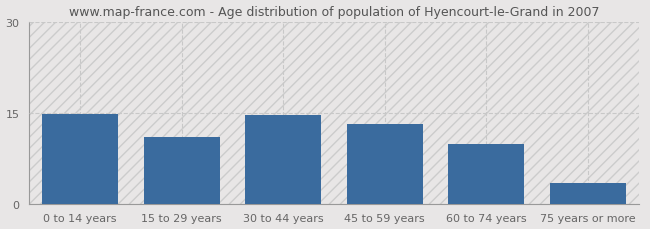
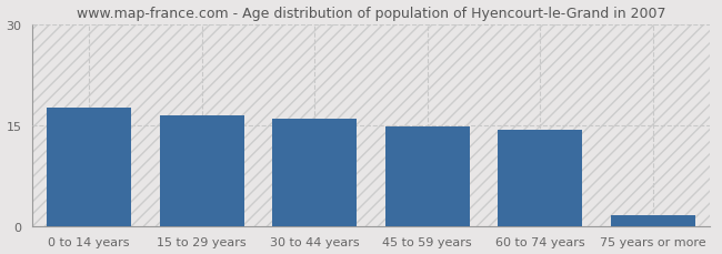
0 to 14 years: 14.8 -> 17.5
15 to 29 years: 11.0 -> 16.5
30 to 44 years: 14.6 -> 15.9
45 to 59 years: 13.2 -> 14.8
60 to 74 years: 9.8 -> 14.3
75 years or more: 3.4 -> 1.6
